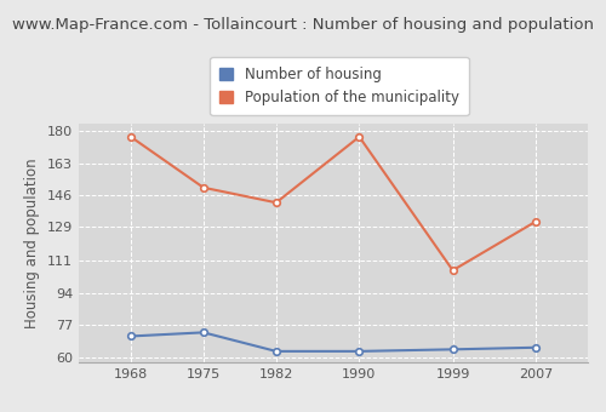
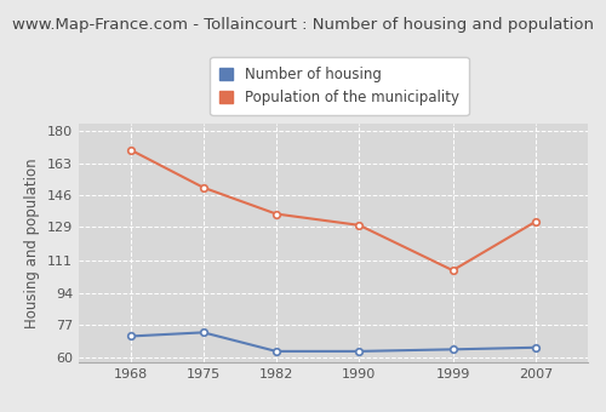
Population of the municipality/1968: 177 -> 170
Population of the municipality/1982: 142 -> 136
Population of the municipality/1990: 177 -> 130
